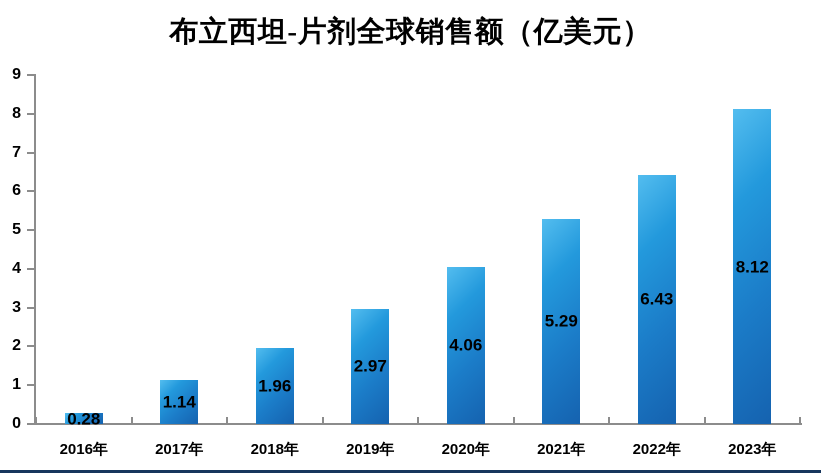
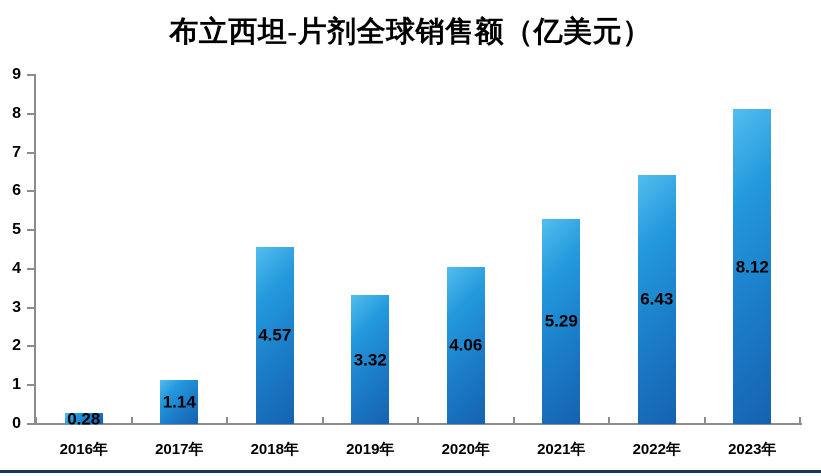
2018年: 1.96 -> 4.57
2019年: 2.97 -> 3.32
